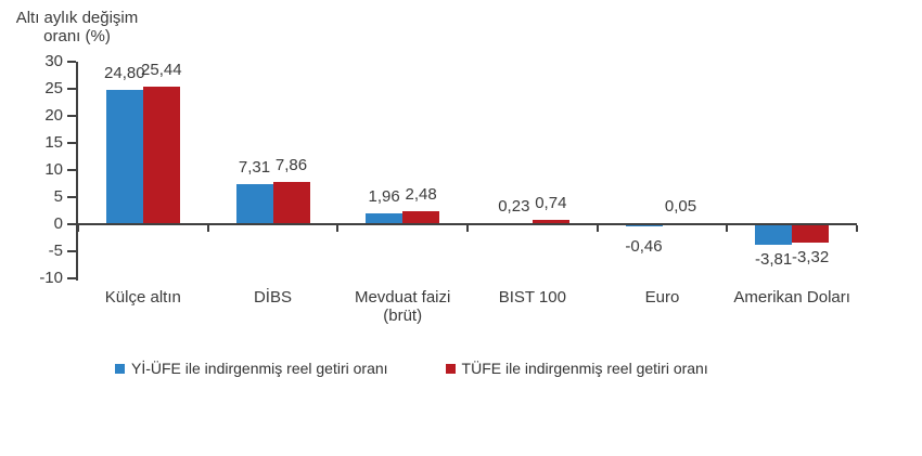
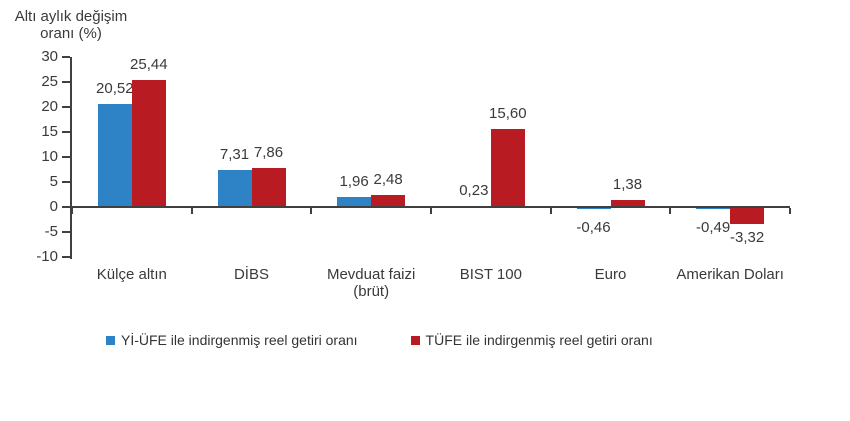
Yİ-ÜFE ile indirgenmiş reel getiri oranı/Külçe altın: 24,80 -> 20,52
TÜFE ile indirgenmiş reel getiri oranı/BIST 100: 0,74 -> 15,60
TÜFE ile indirgenmiş reel getiri oranı/Euro: 0,05 -> 1,38
Yİ-ÜFE ile indirgenmiş reel getiri oranı/Amerikan Doları: -3,81 -> -0,49
